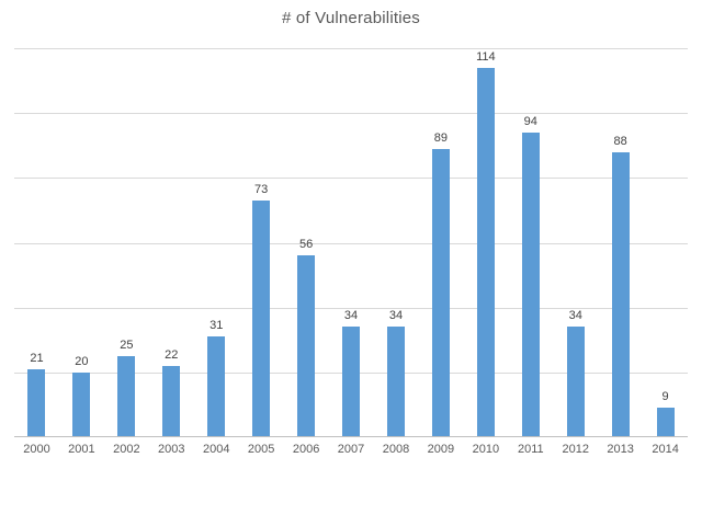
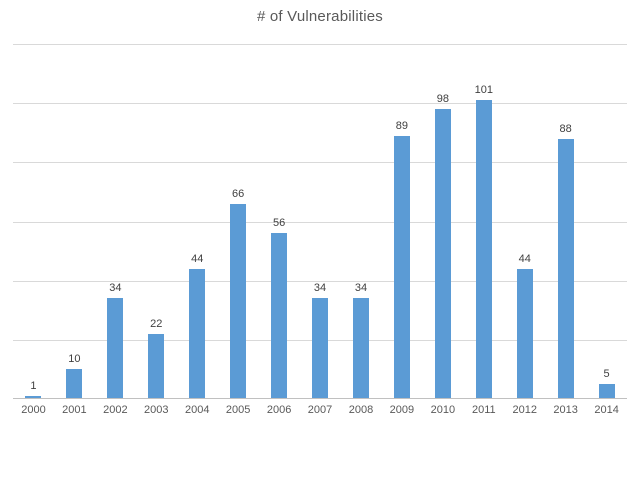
2000: 21 -> 1
2001: 20 -> 10
2002: 25 -> 34
2004: 31 -> 44
2005: 73 -> 66
2010: 114 -> 98
2011: 94 -> 101
2012: 34 -> 44
2014: 9 -> 5
